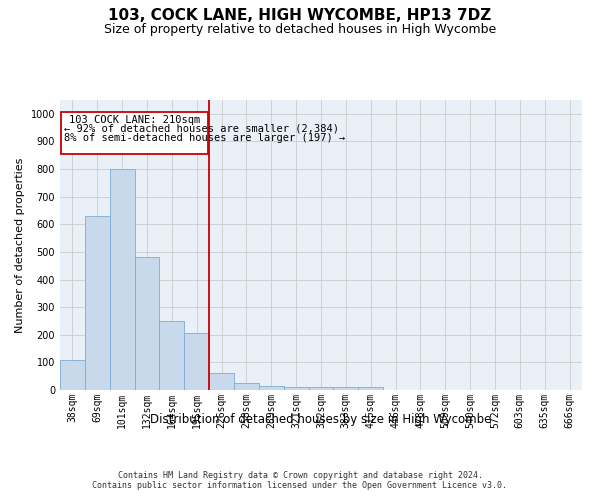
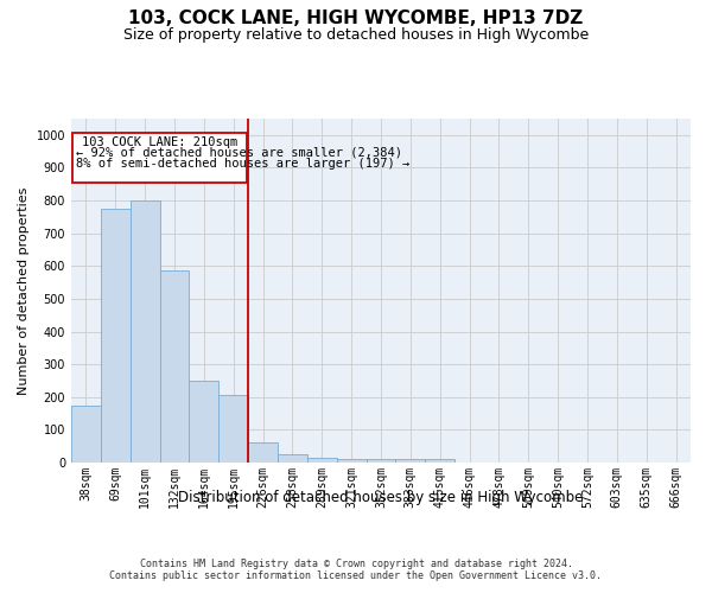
38sqm: 110 -> 175
69sqm: 630 -> 775
132sqm: 480 -> 585
